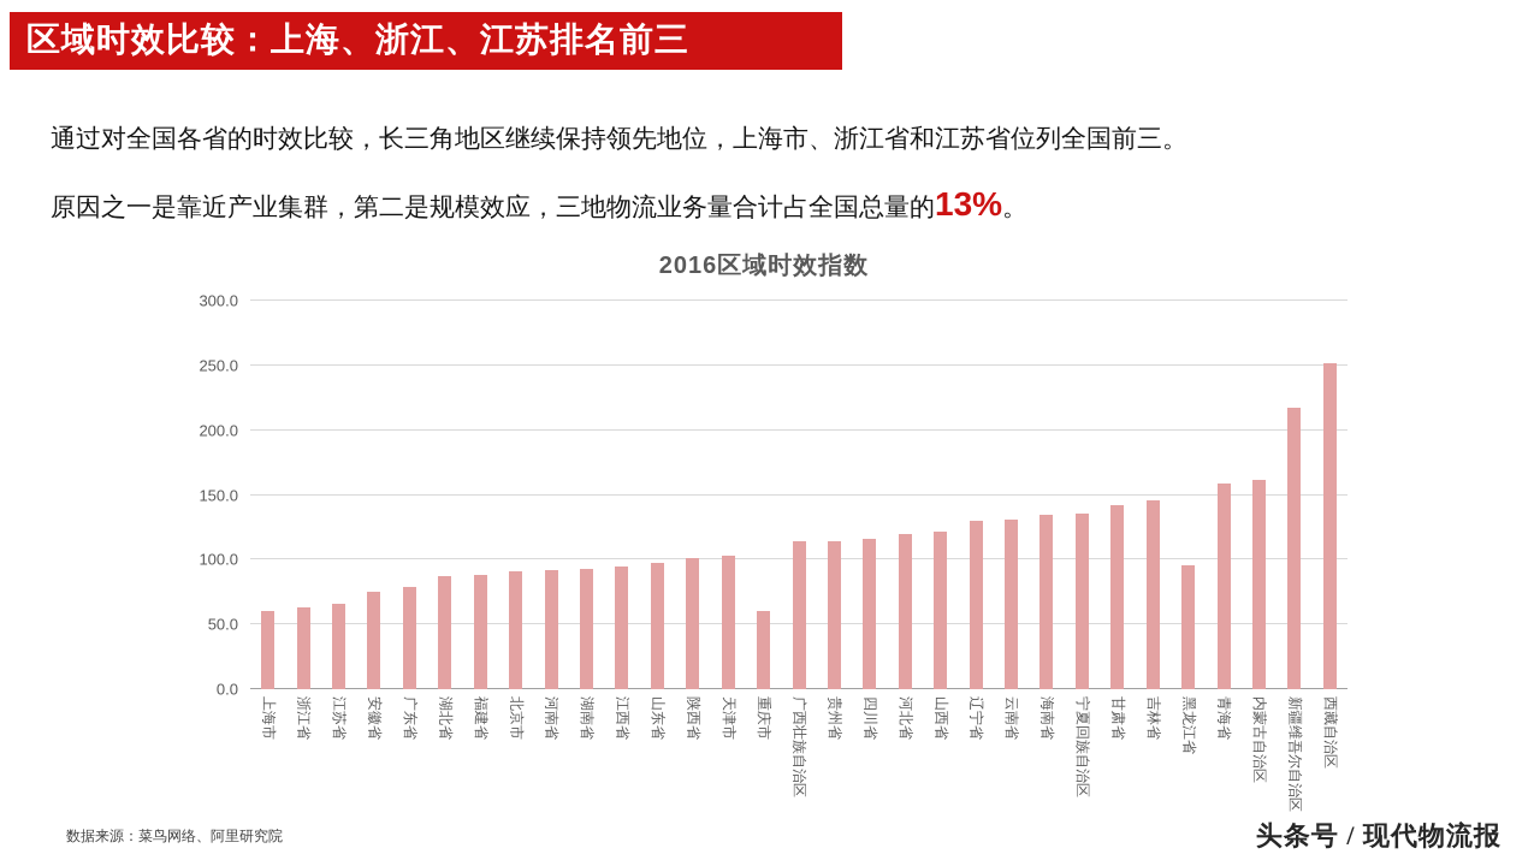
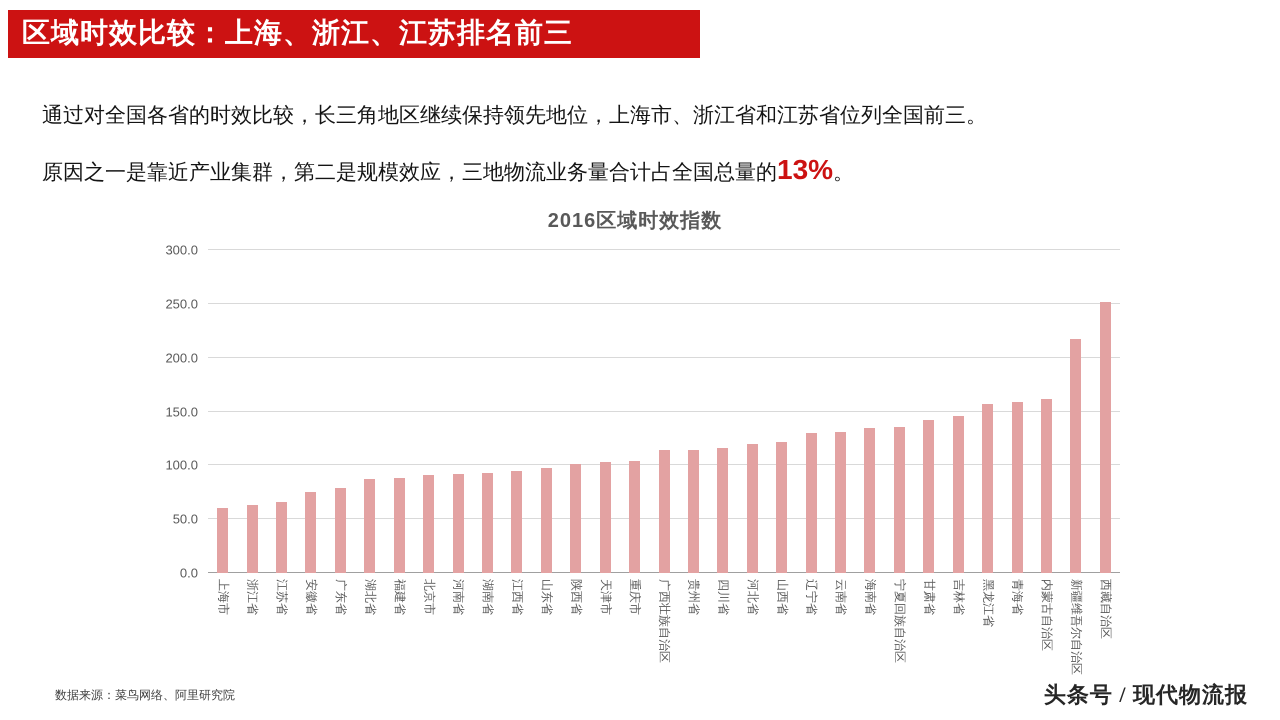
重庆市: 60 -> 104
黑龙江省: 96 -> 157
